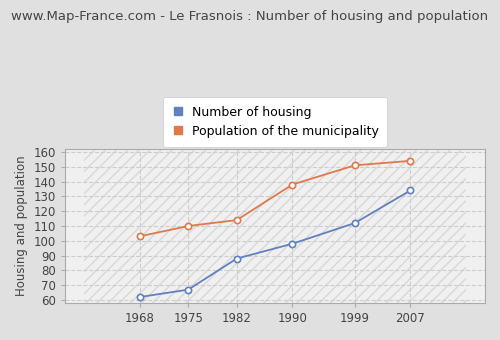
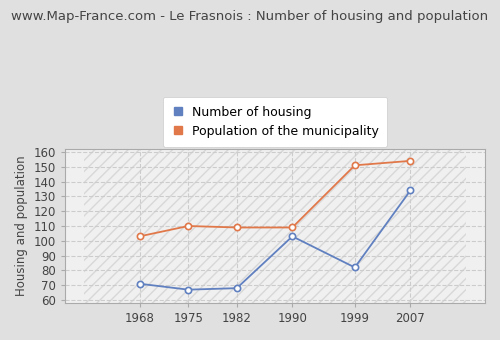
Number of housing/1968: 62 -> 71
Number of housing/1982: 88 -> 68
Population of the municipality/1982: 114 -> 109
Number of housing/1990: 98 -> 103
Population of the municipality/1990: 138 -> 109
Number of housing/1999: 112 -> 82
